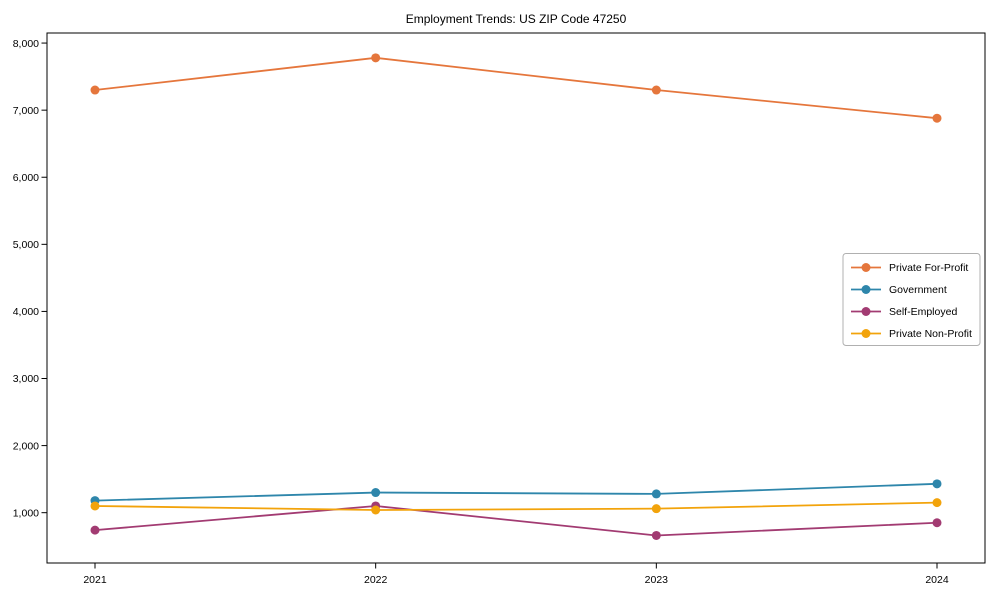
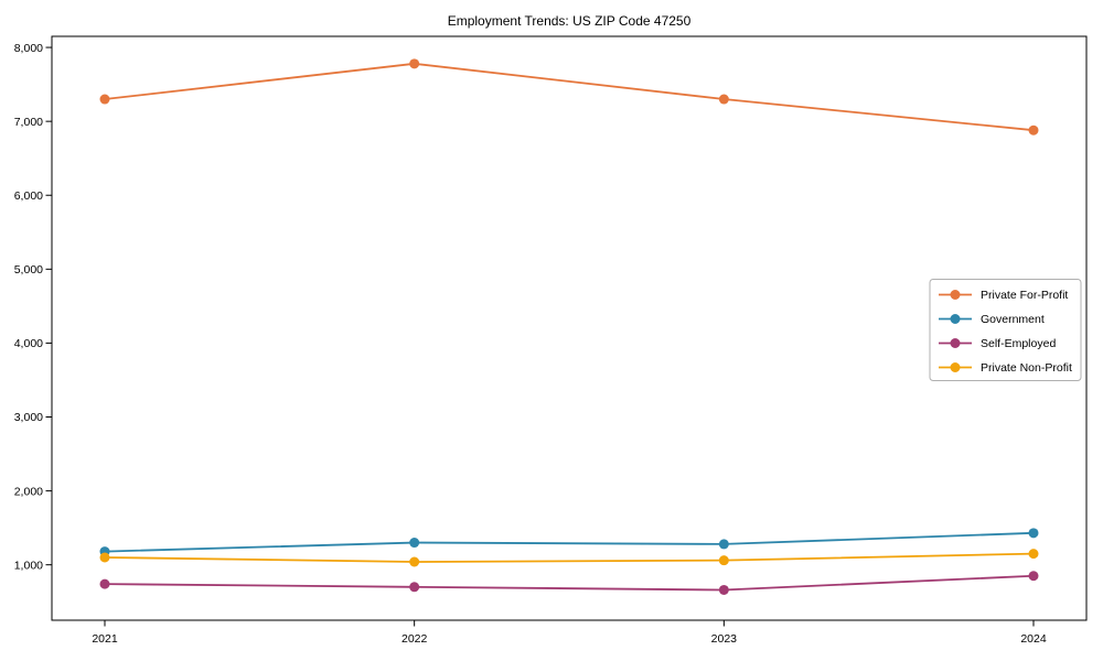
Self-Employed/2022: 1100 -> 700
